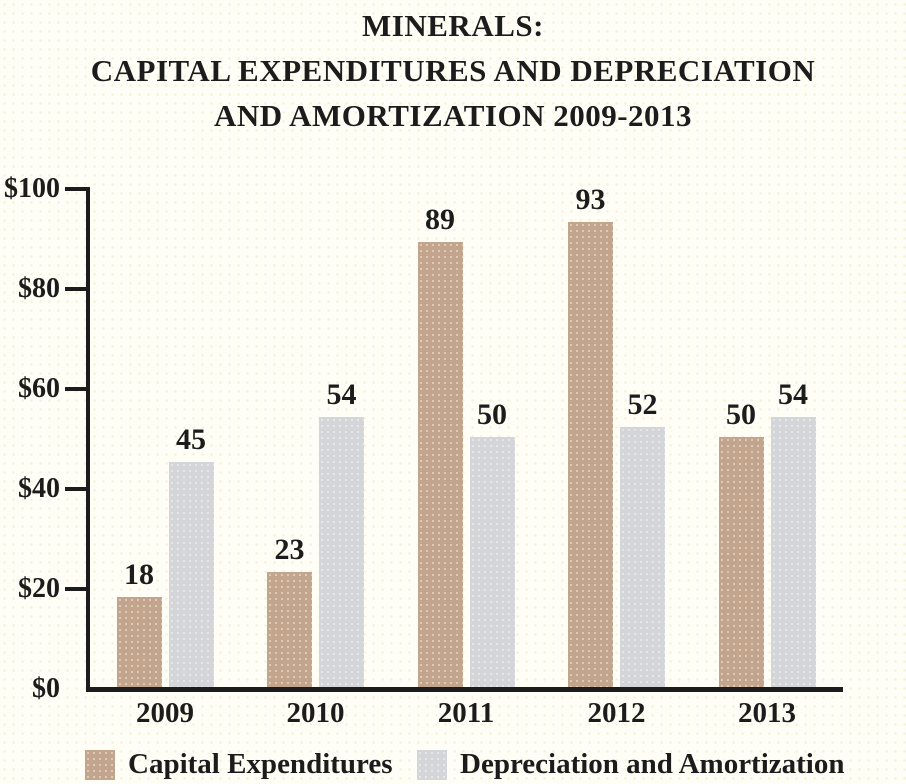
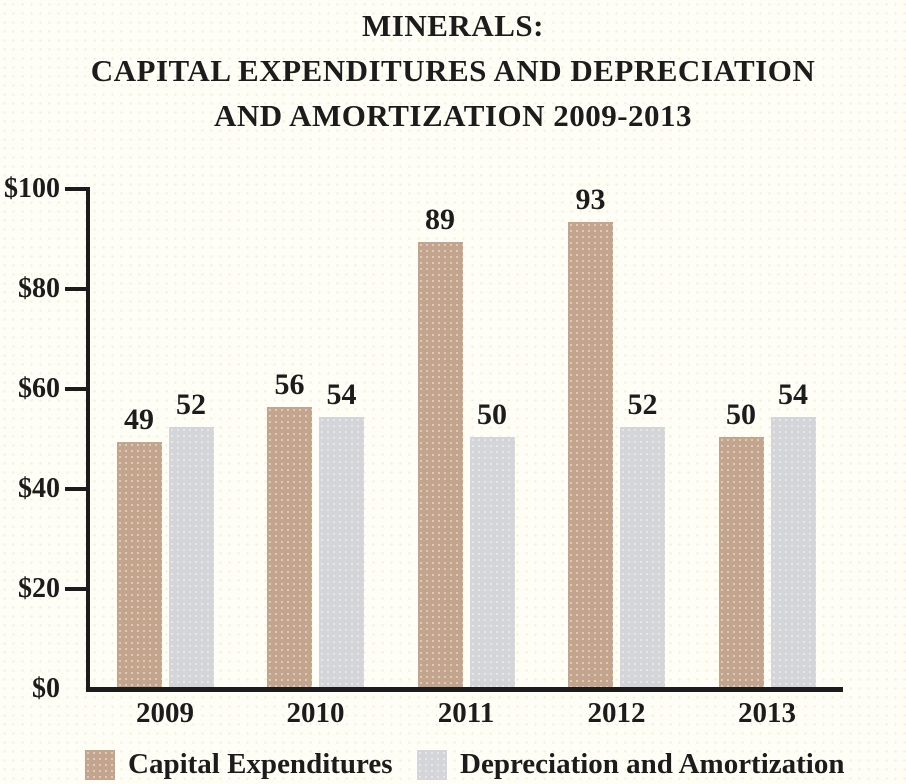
Capital Expenditures/2009: 18 -> 49
Depreciation and Amortization/2009: 45 -> 52
Capital Expenditures/2010: 23 -> 56
